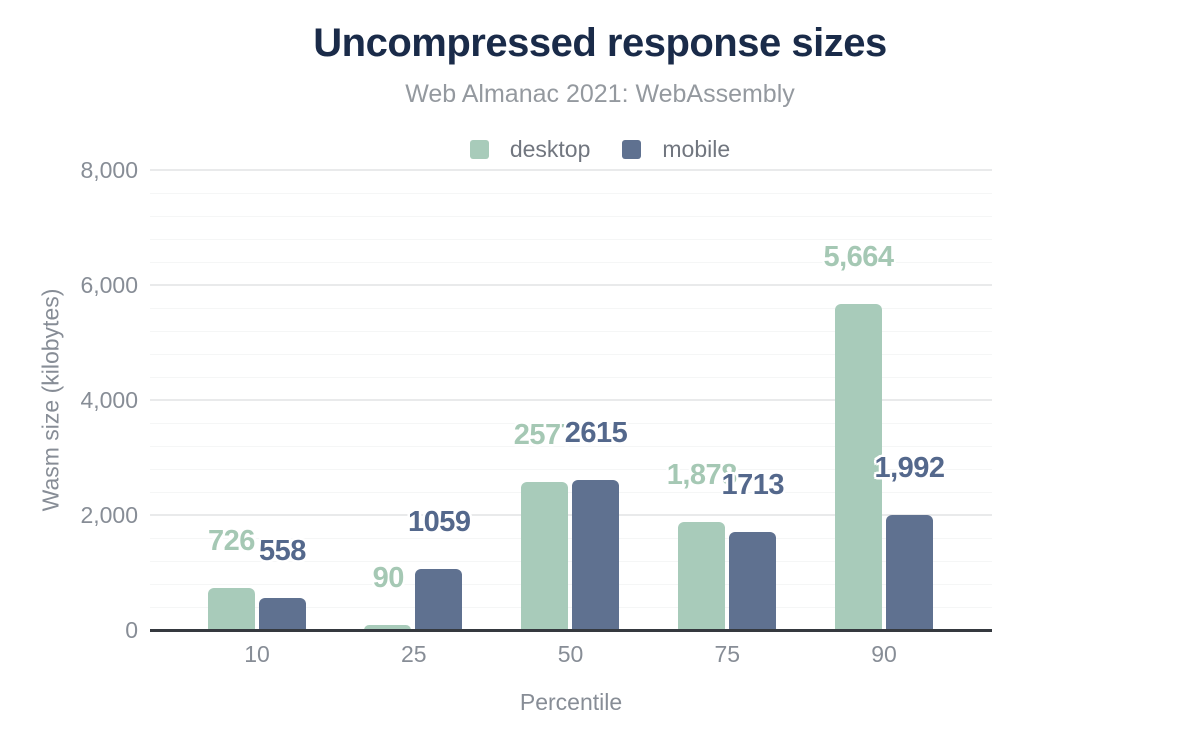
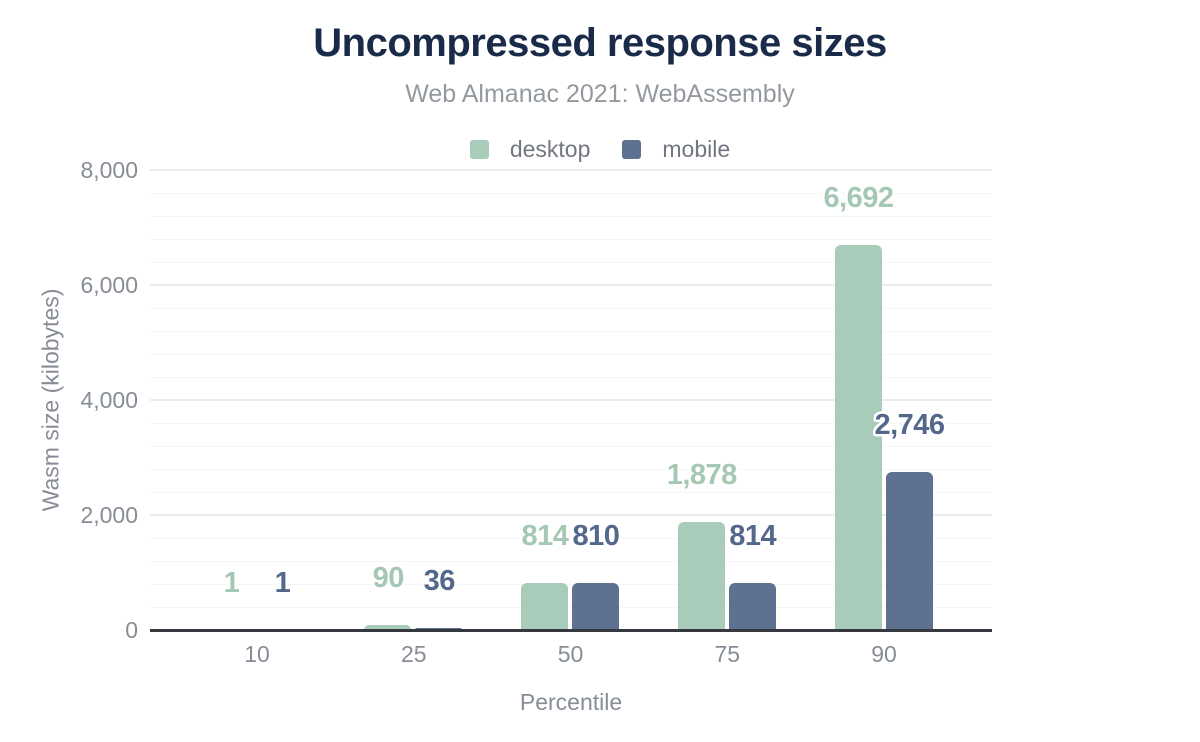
desktop/10: 726 -> 1
mobile/10: 558 -> 1
mobile/25: 1059 -> 36
desktop/50: 2577 -> 814
mobile/50: 2615 -> 810
mobile/75: 1713 -> 814
desktop/90: 5,664 -> 6,692
mobile/90: 1,992 -> 2,746
